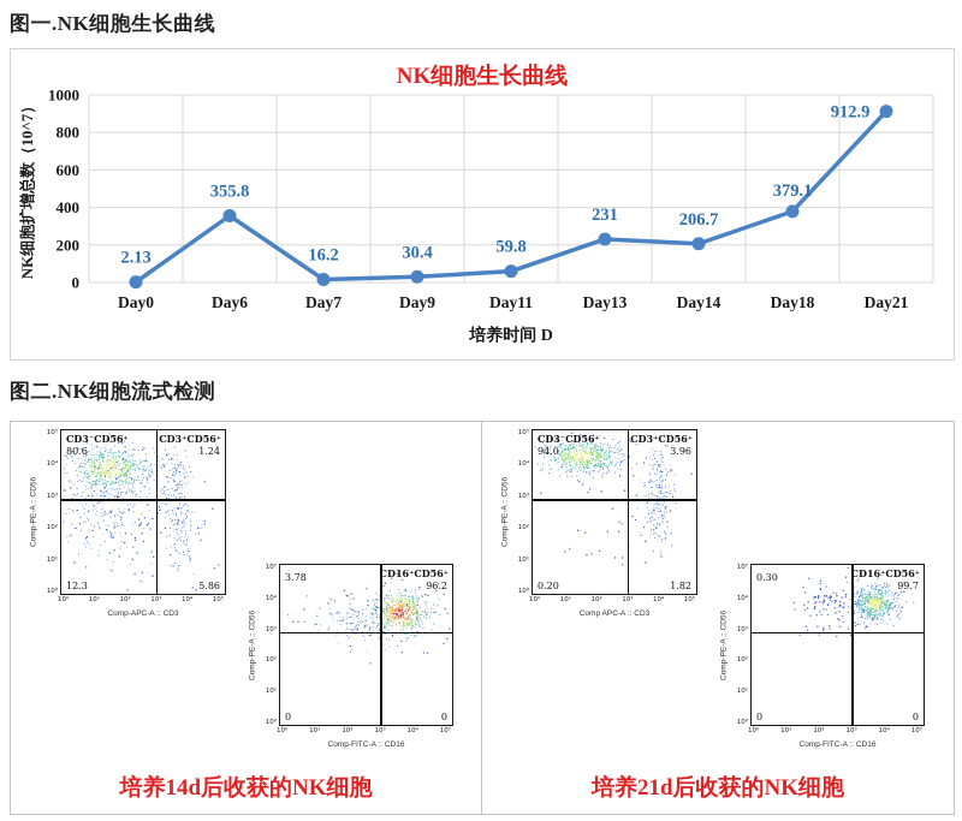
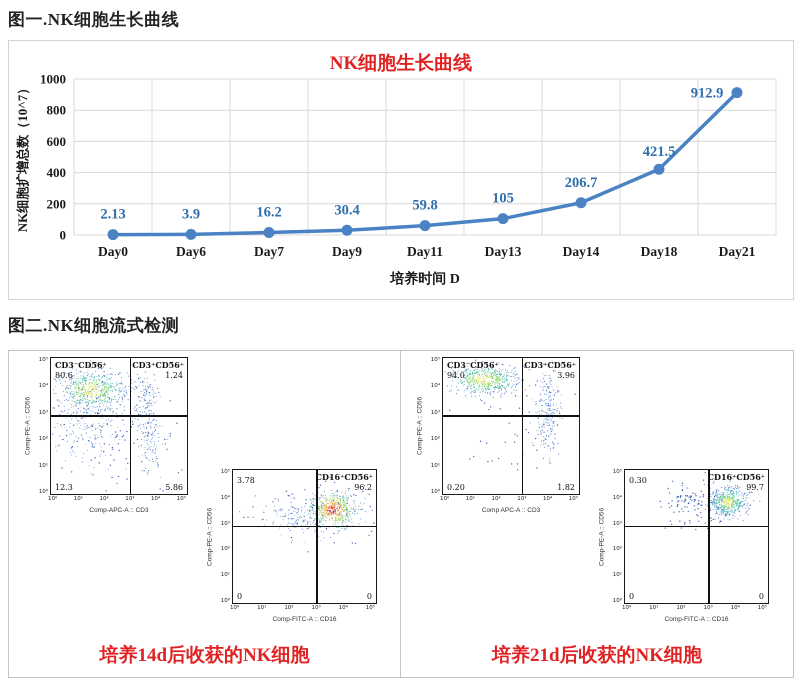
Day6: 355.8 -> 3.9
Day13: 231 -> 105
Day18: 379.1 -> 421.5
